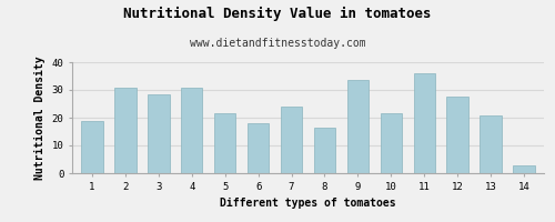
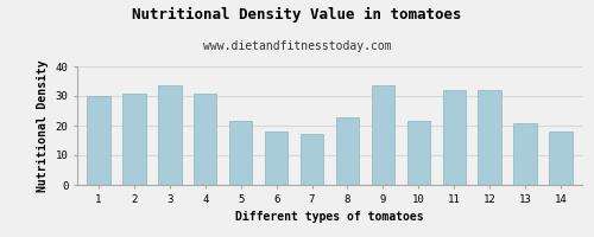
1: 19.0 -> 30.0
3: 28.5 -> 33.8
7: 24.0 -> 17.1
8: 16.5 -> 23.0
11: 36.0 -> 32.0
12: 27.5 -> 32.0
14: 3.0 -> 18.2
